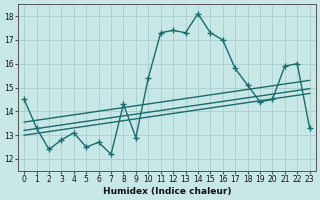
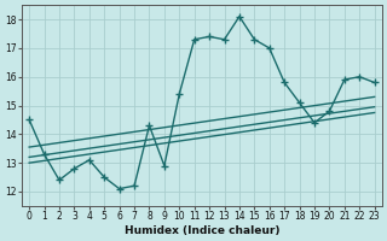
6: 12.7 -> 12.1
20: 14.5 -> 14.8
23: 13.3 -> 15.8
